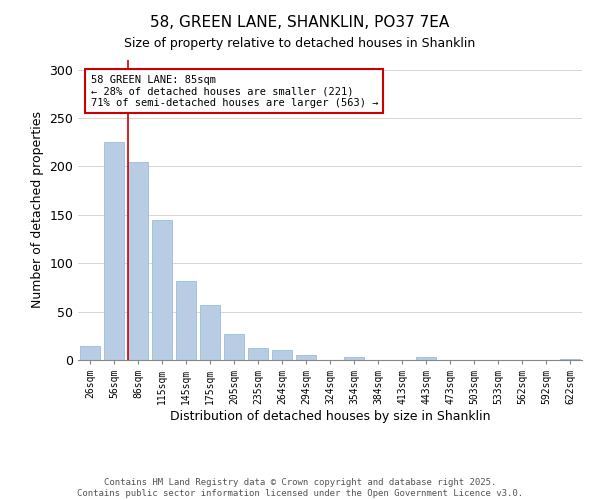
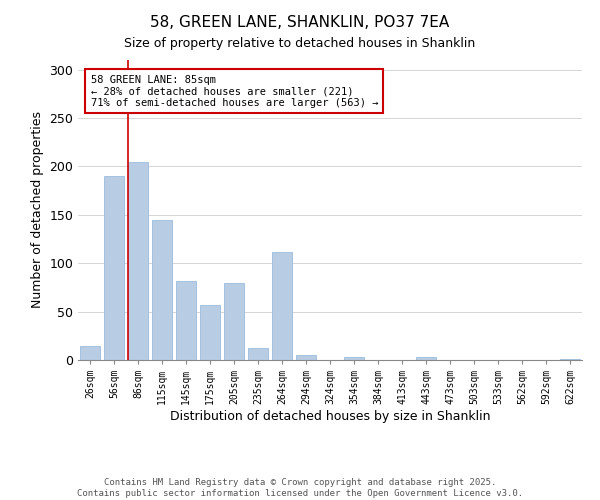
56sqm: 225 -> 190
205sqm: 27 -> 80
264sqm: 10 -> 112
